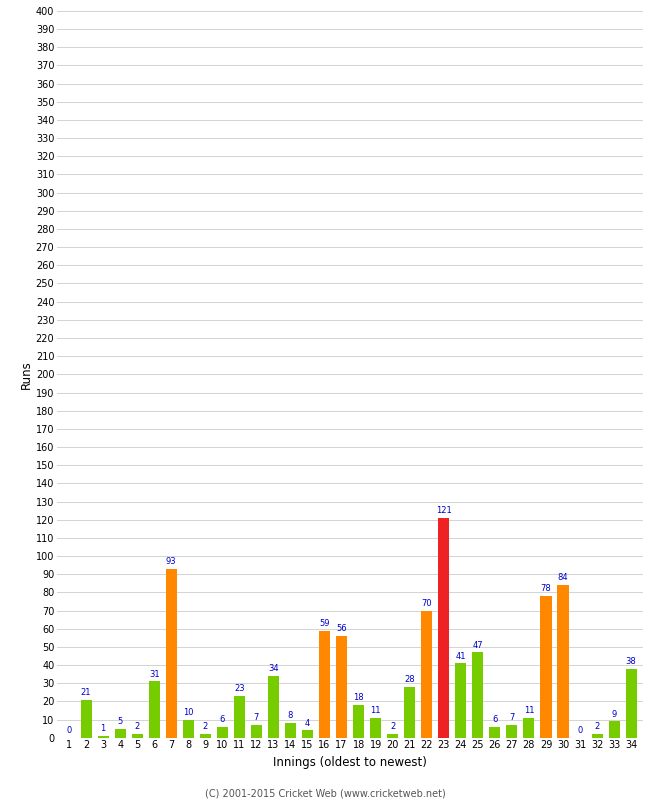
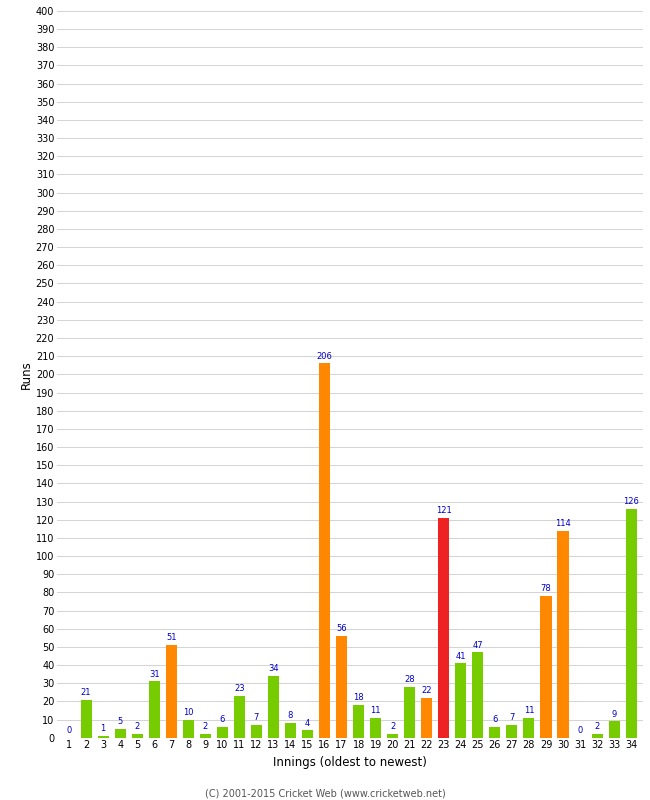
7: 93 -> 51
16: 59 -> 206
22: 70 -> 22
30: 84 -> 114
34: 38 -> 126
